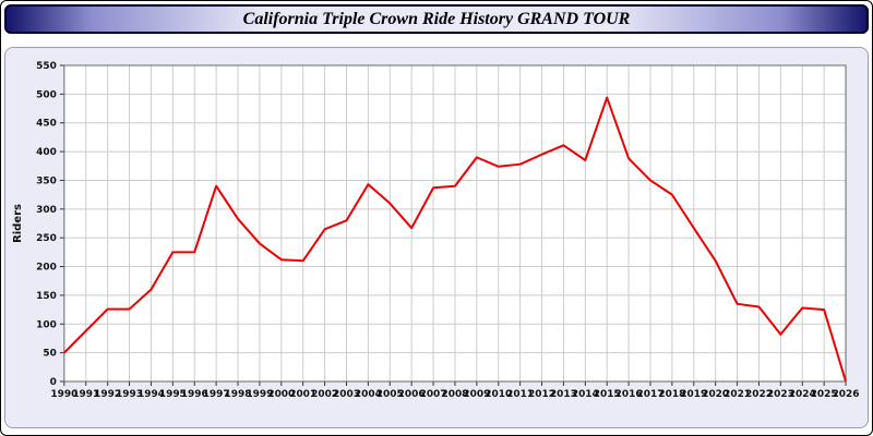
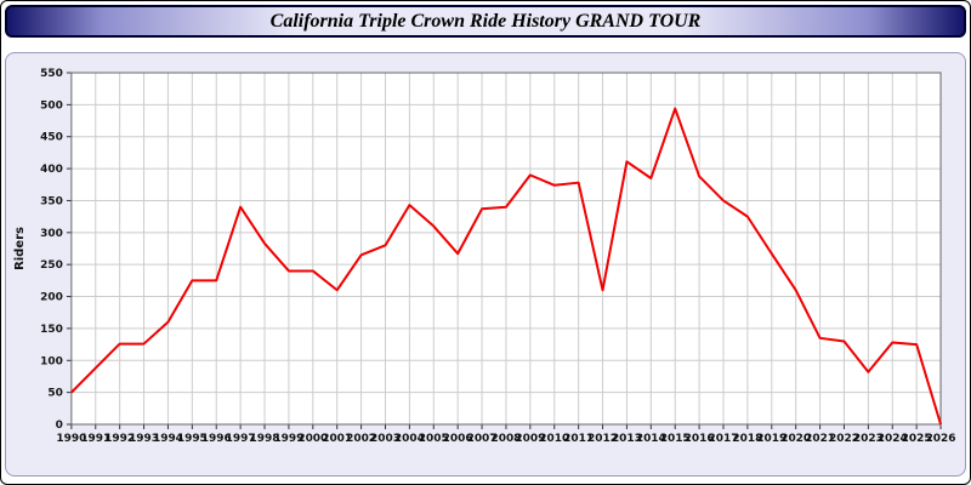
2000: 210 -> 240
2012: 400 -> 210
